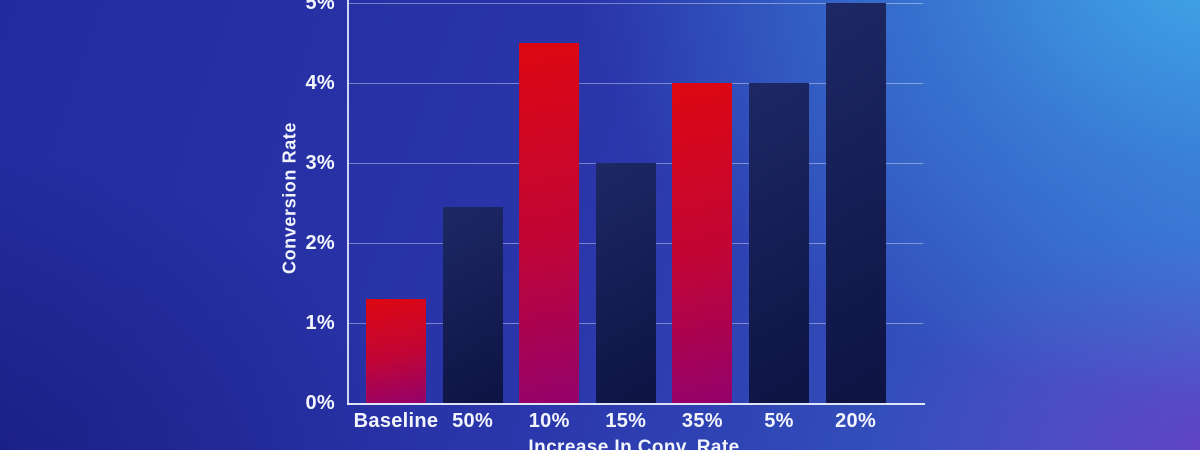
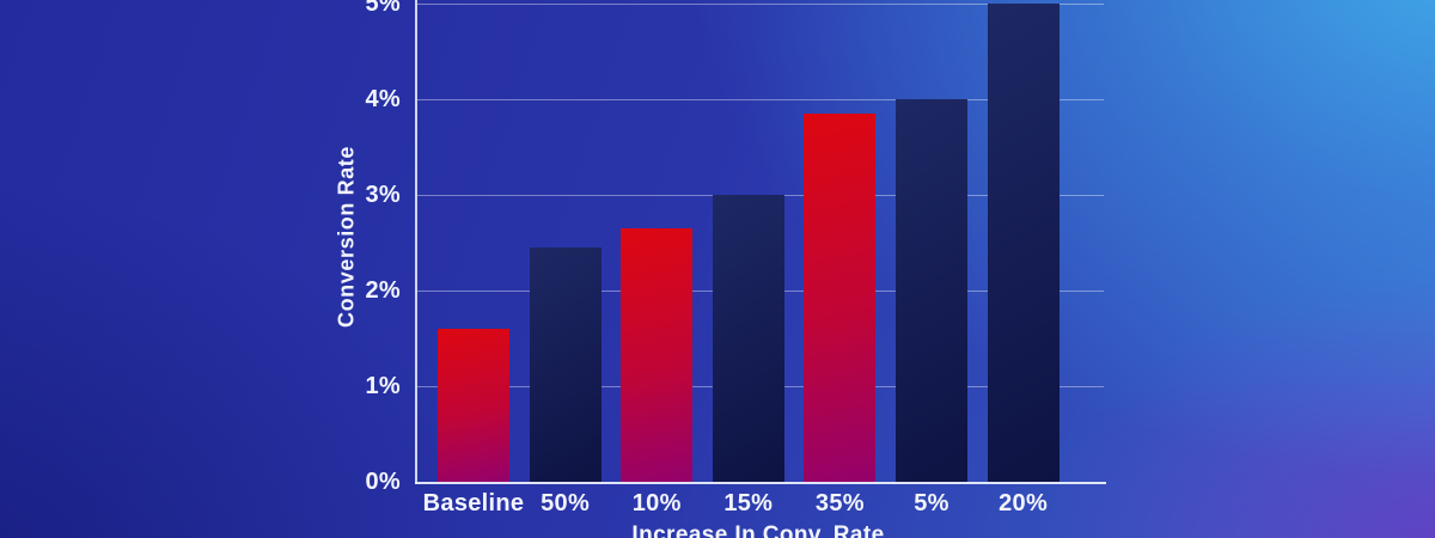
Baseline: 1.3% -> 1.6%
10%: 4.5% -> 2.6%
35%: 4.0% -> 3.9%
